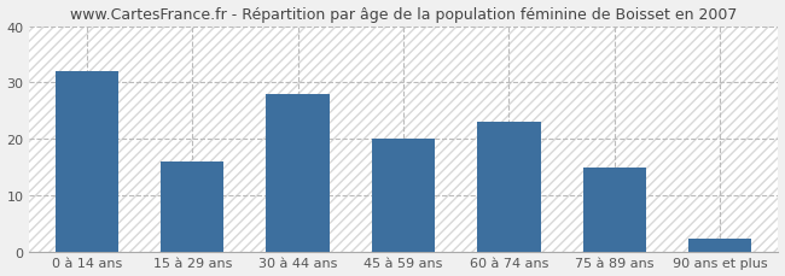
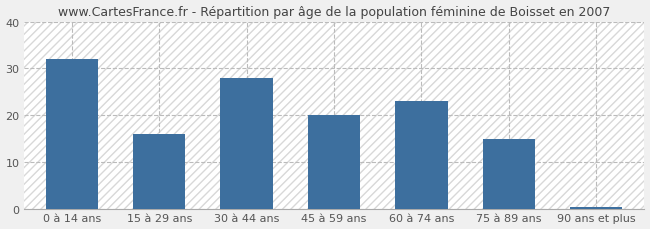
90 ans et plus: 2.5 -> 0.5
